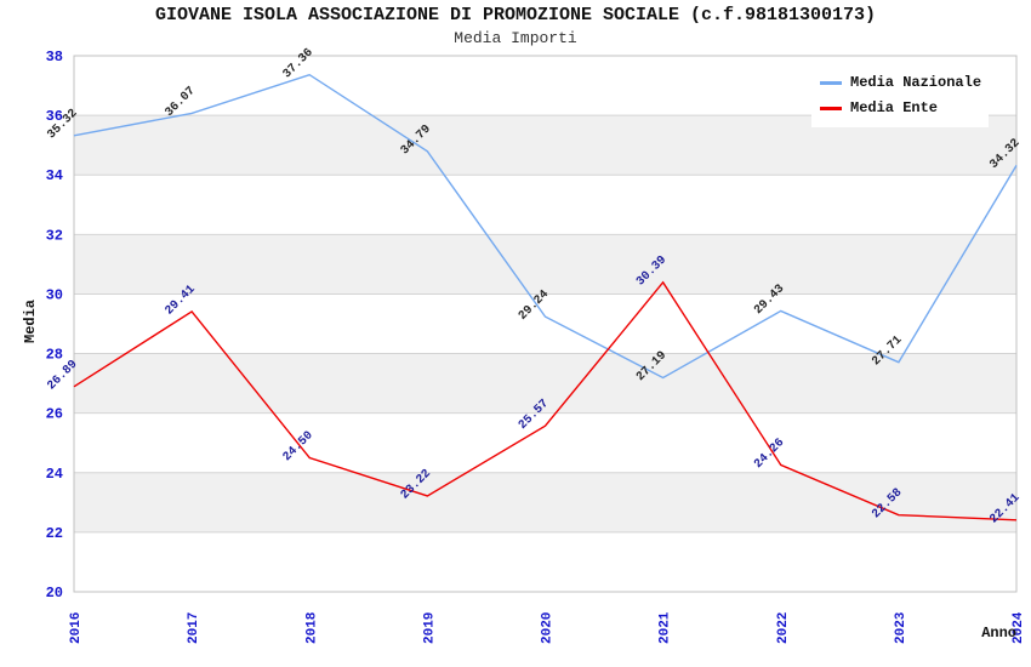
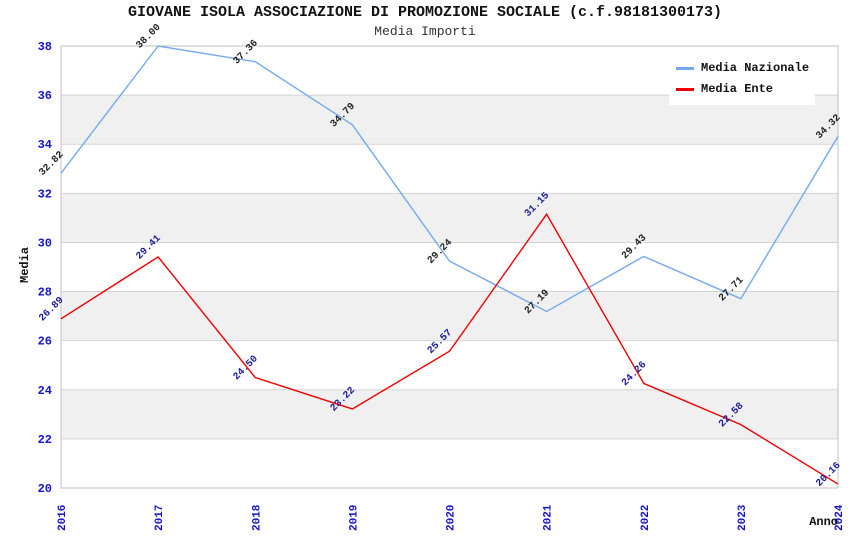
Media Nazionale/2016: 35.32 -> 32.82
Media Nazionale/2017: 36.07 -> 38.00
Media Ente/2021: 30.39 -> 31.15
Media Ente/2024: 22.41 -> 20.16
